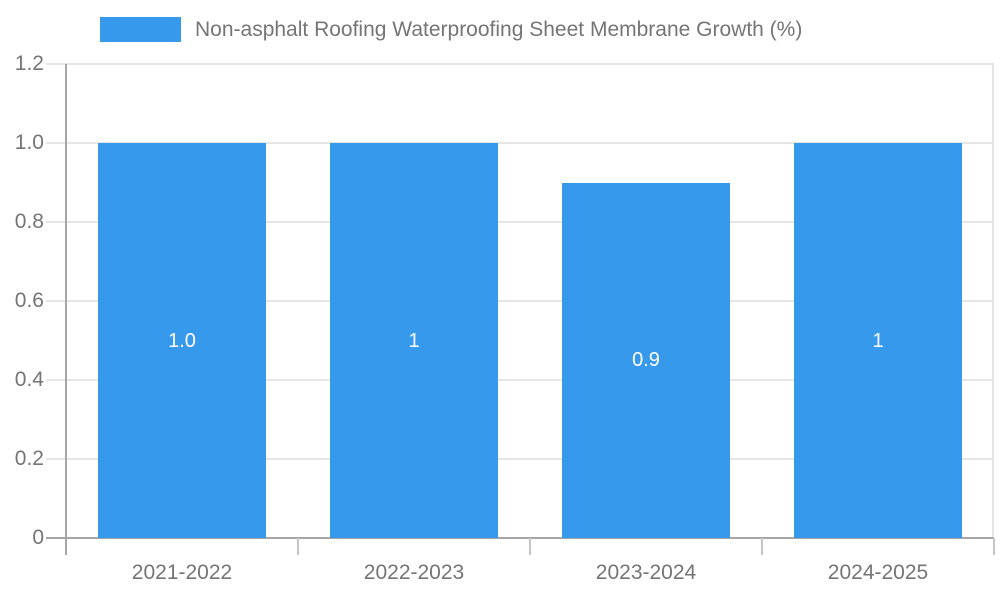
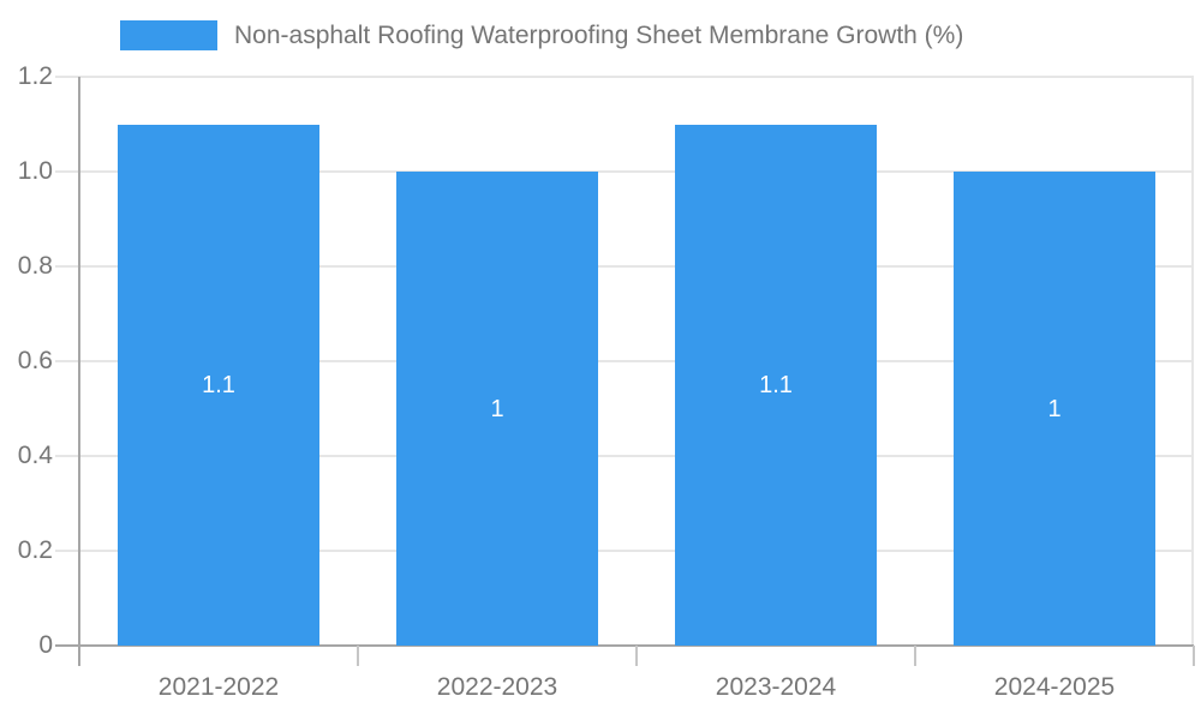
2021-2022: 1.0 -> 1.1
2023-2024: 0.9 -> 1.1
